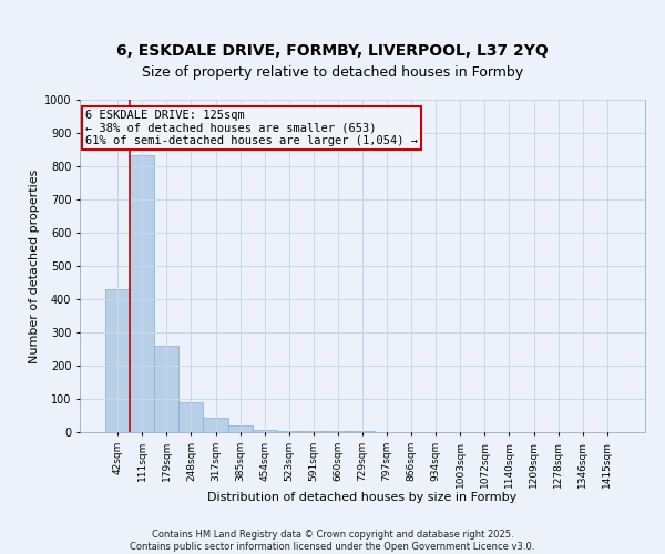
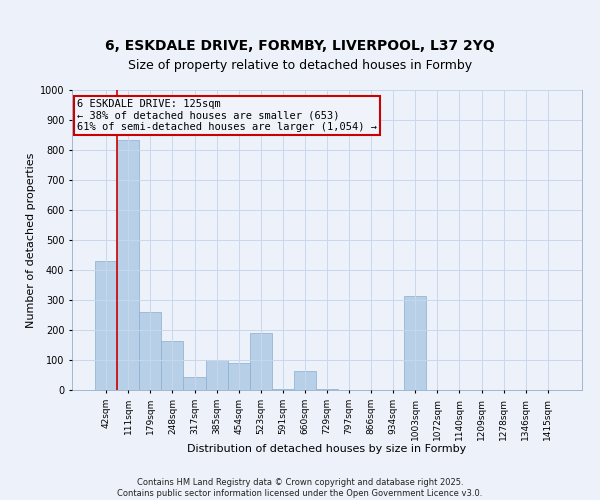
248sqm: 90 -> 165
385sqm: 20 -> 100
454sqm: 8 -> 90
523sqm: 4 -> 190
660sqm: 2 -> 65
1003sqm: 1 -> 315
